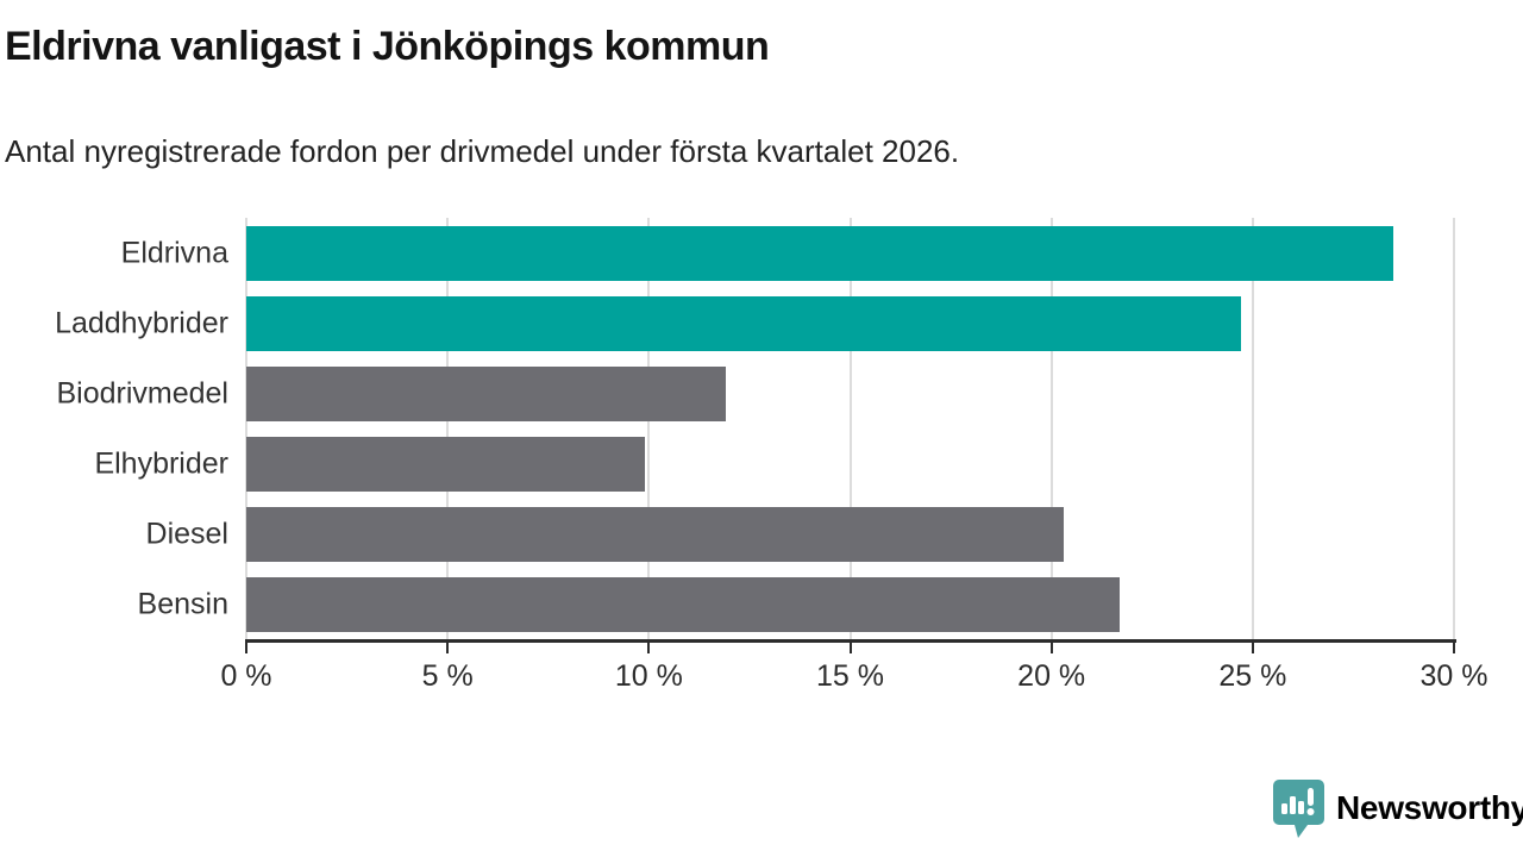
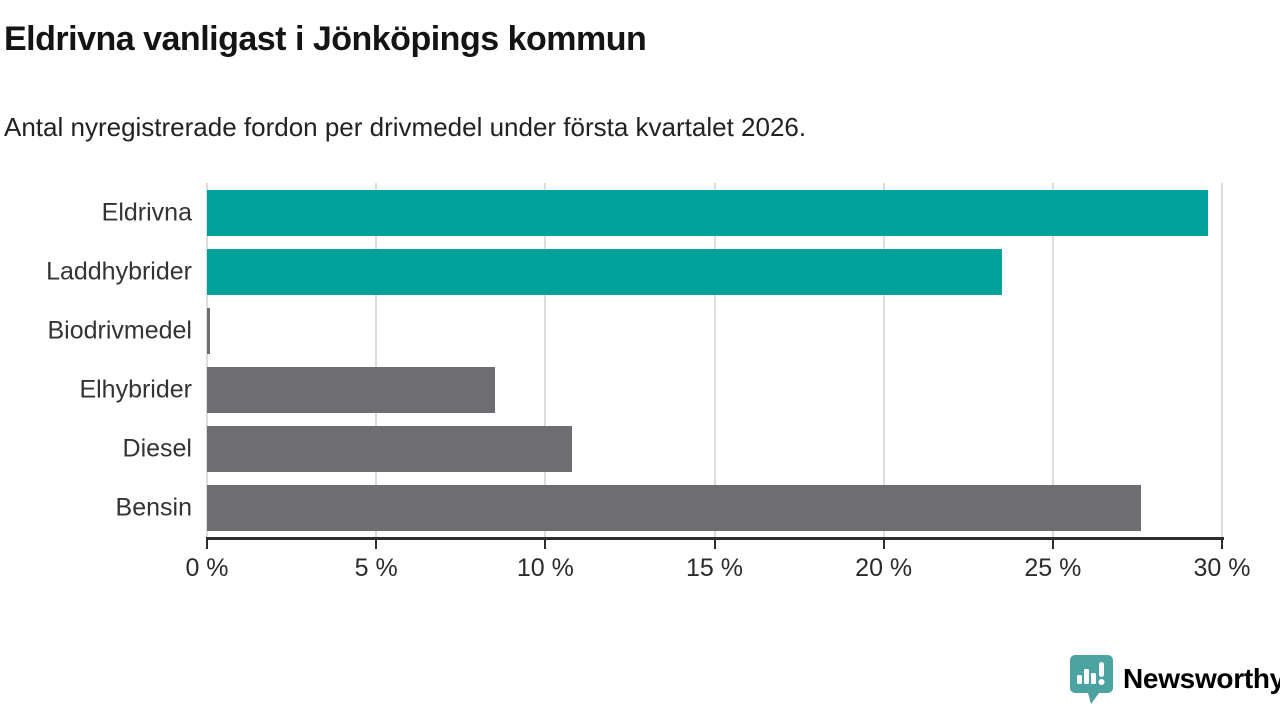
Eldrivna: 28.5% -> 29.6%
Laddhybrider: 24.7% -> 23.5%
Biodrivmedel: 11.9% -> 0.1%
Elhybrider: 9.9% -> 8.5%
Diesel: 20.3% -> 10.8%
Bensin: 21.7% -> 27.6%
